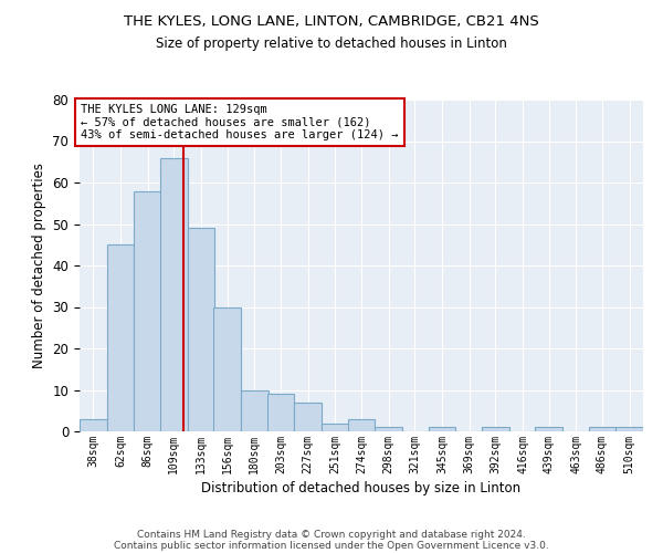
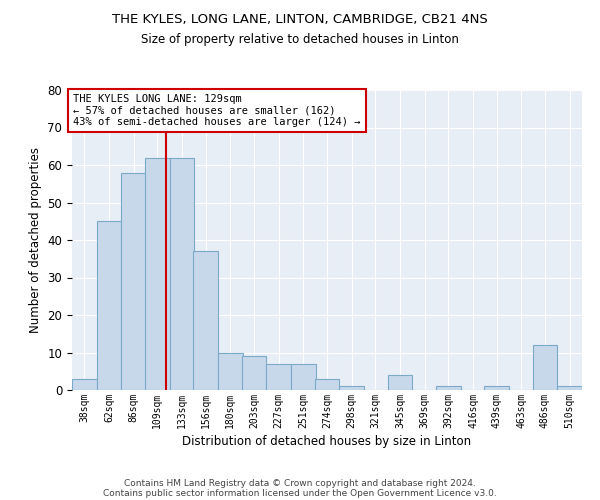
109sqm: 66 -> 62
133sqm: 49 -> 62
156sqm: 30 -> 37
251sqm: 2 -> 7
345sqm: 1 -> 4
486sqm: 1 -> 12
